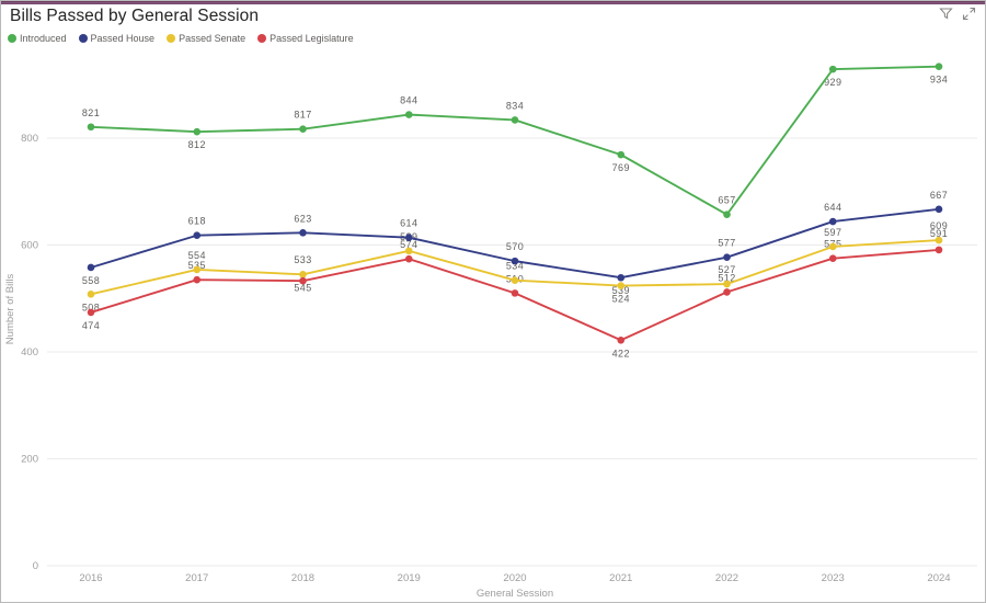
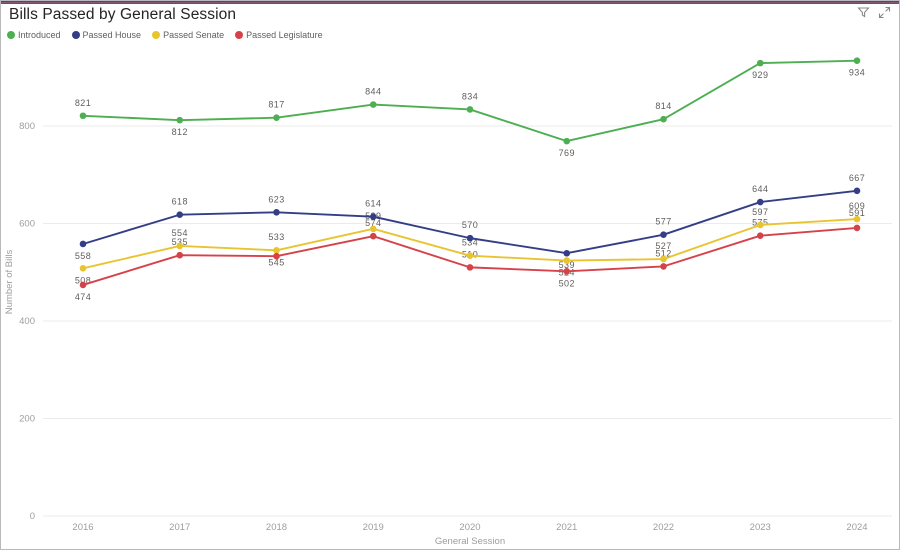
Passed Legislature/2021: 422 -> 502
Introduced/2022: 657 -> 814
